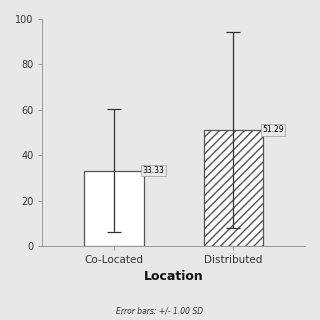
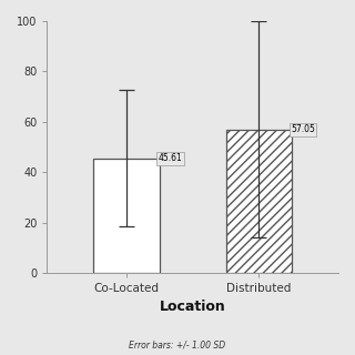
Co-Located: 33.33 -> 45.61
Distributed: 51.29 -> 57.05
